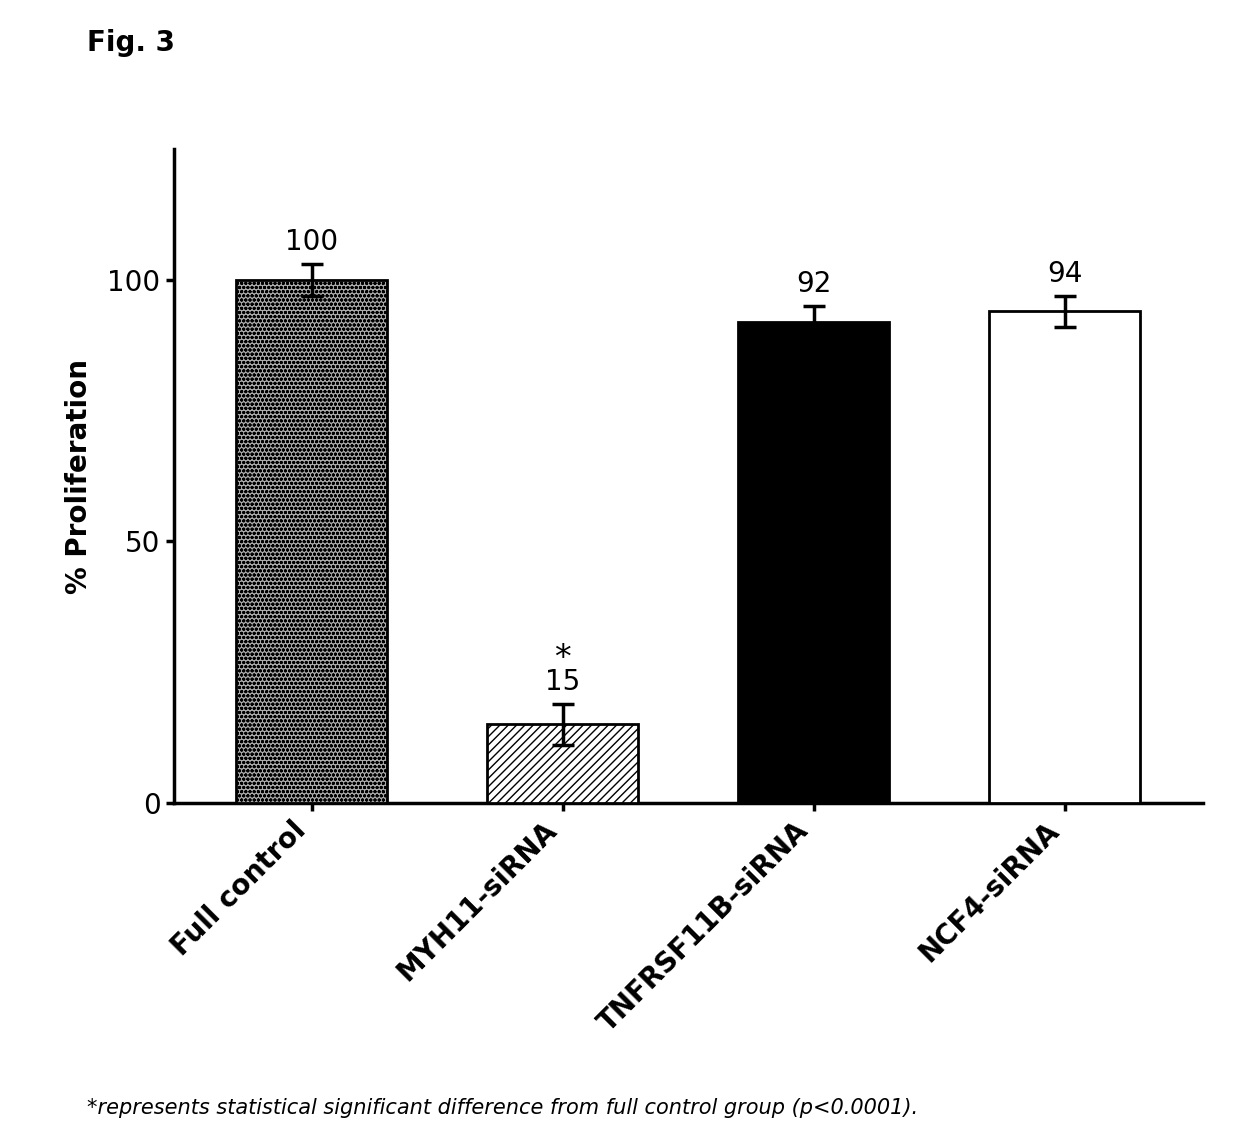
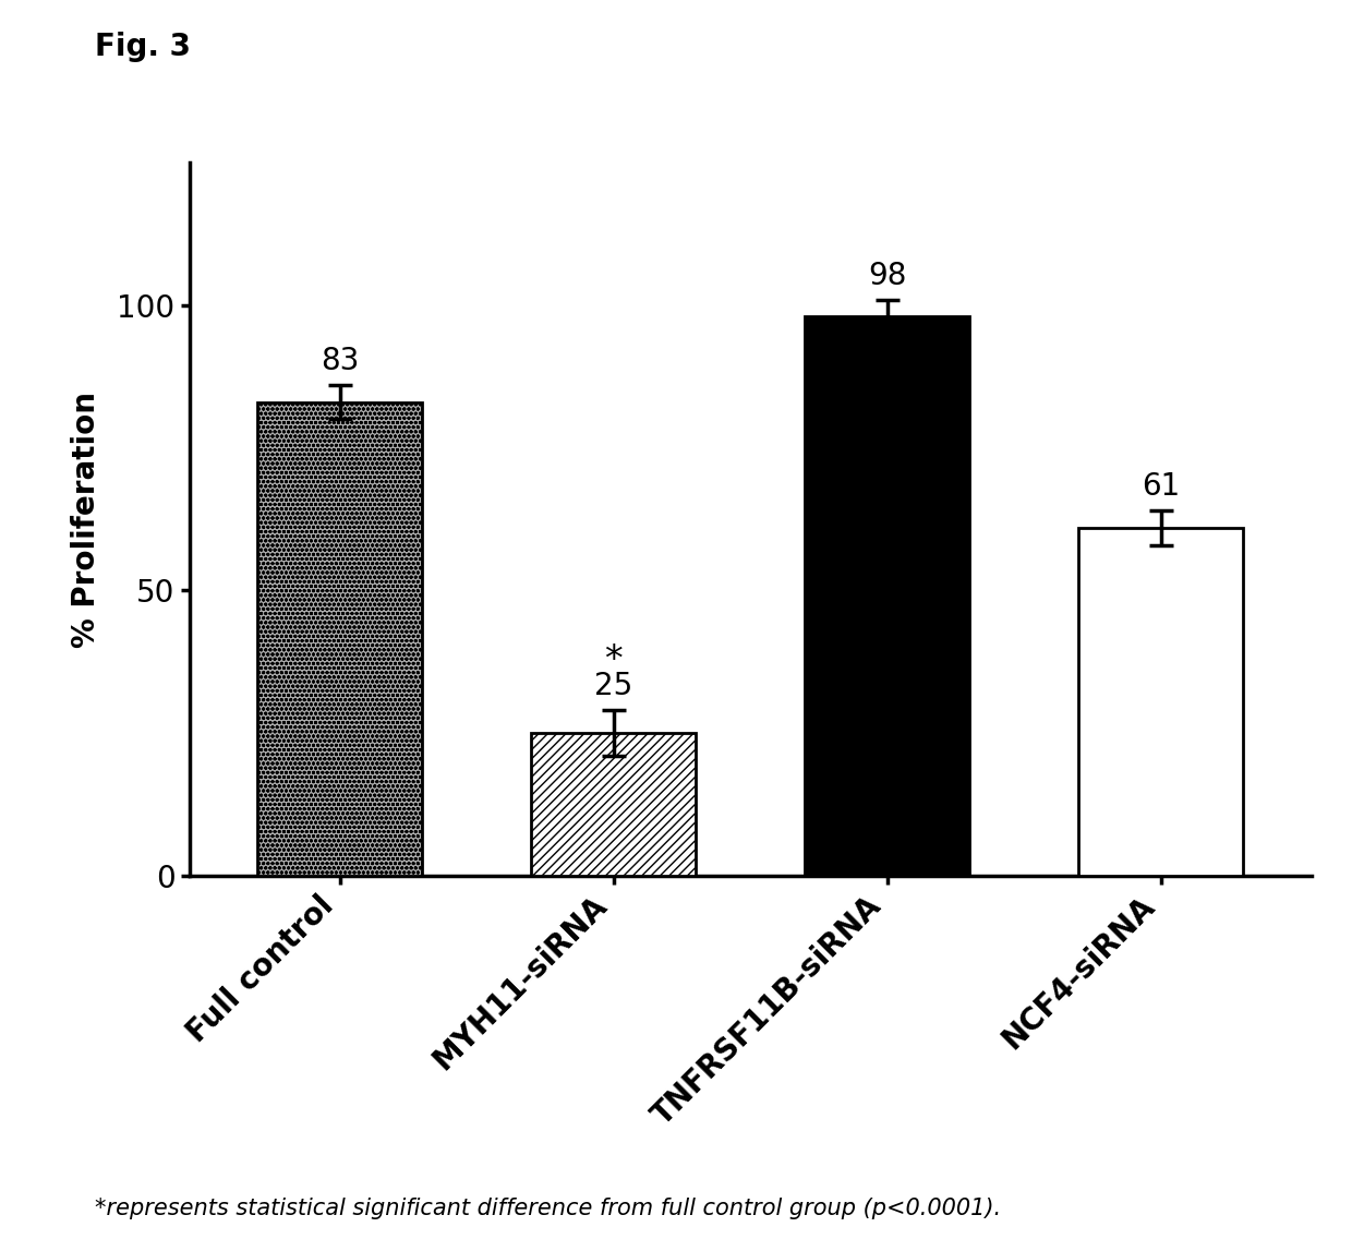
Full control: 100 -> 83
MYH11-siRNA: 15 -> 25
TNFRSF11B-siRNA: 92 -> 98
NCF4-siRNA: 94 -> 61
